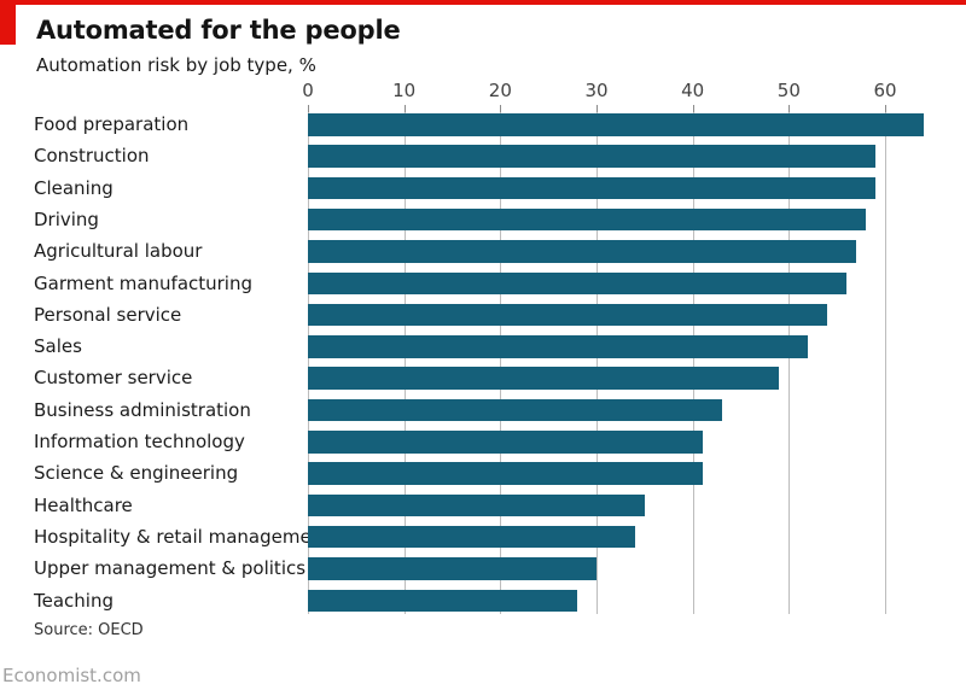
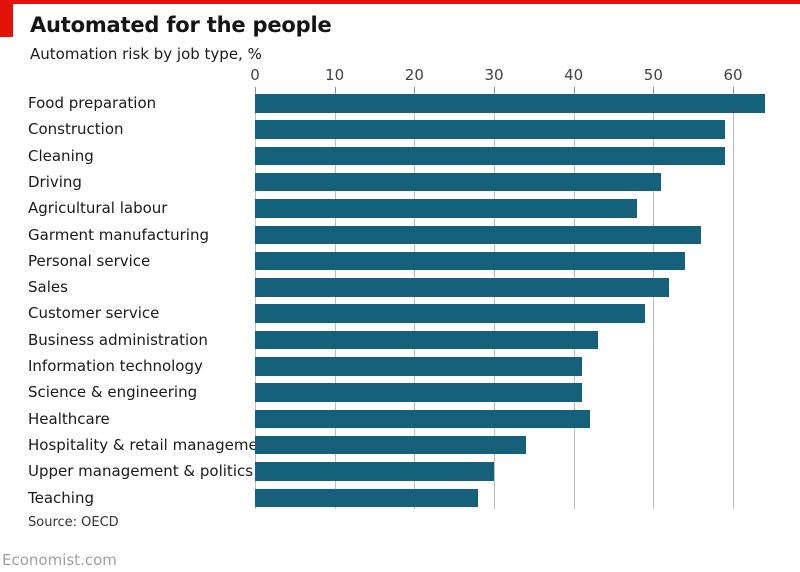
Driving: 58 -> 51
Agricultural labour: 57 -> 48
Healthcare: 35 -> 42
